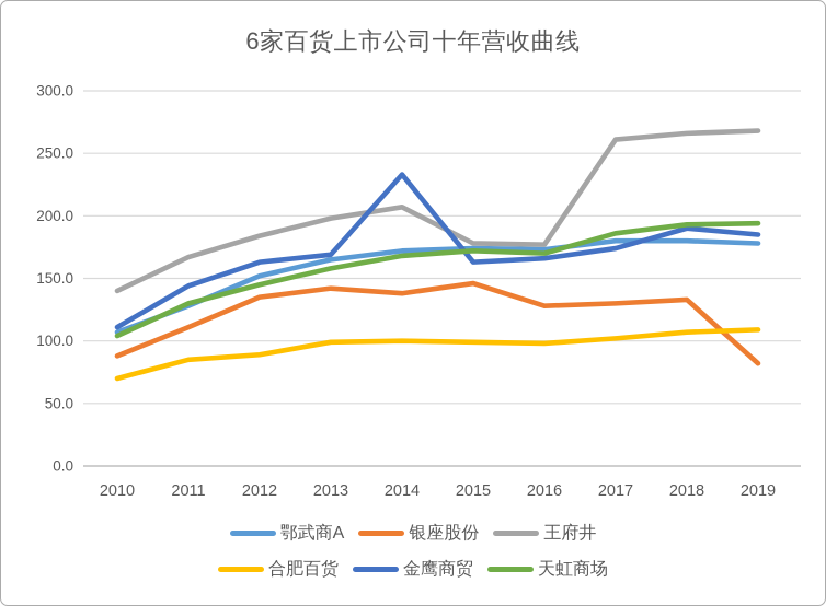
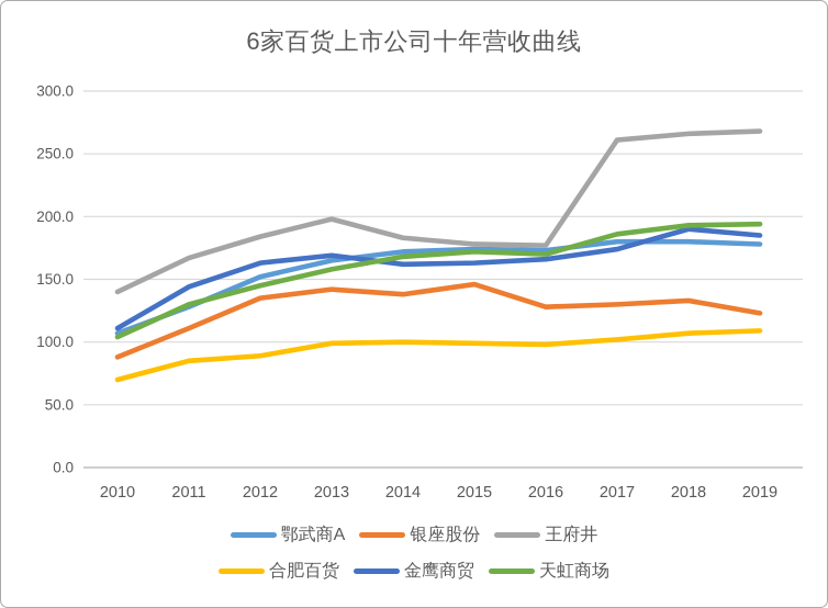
王府井/2014: 207 -> 183
金鹰商贸/2014: 233 -> 162
银座股份/2019: 82 -> 123
